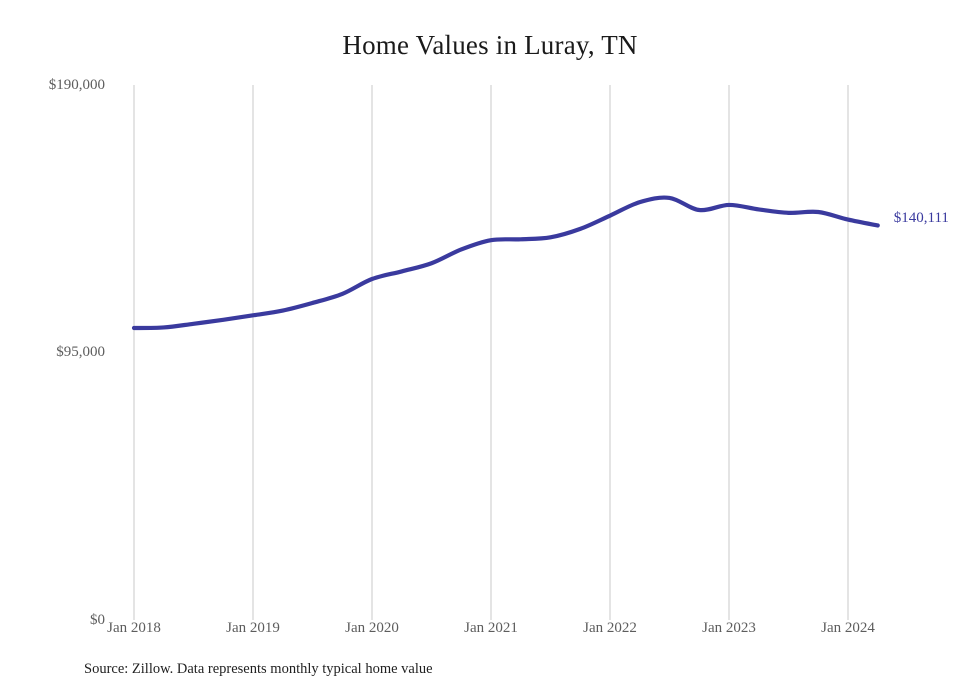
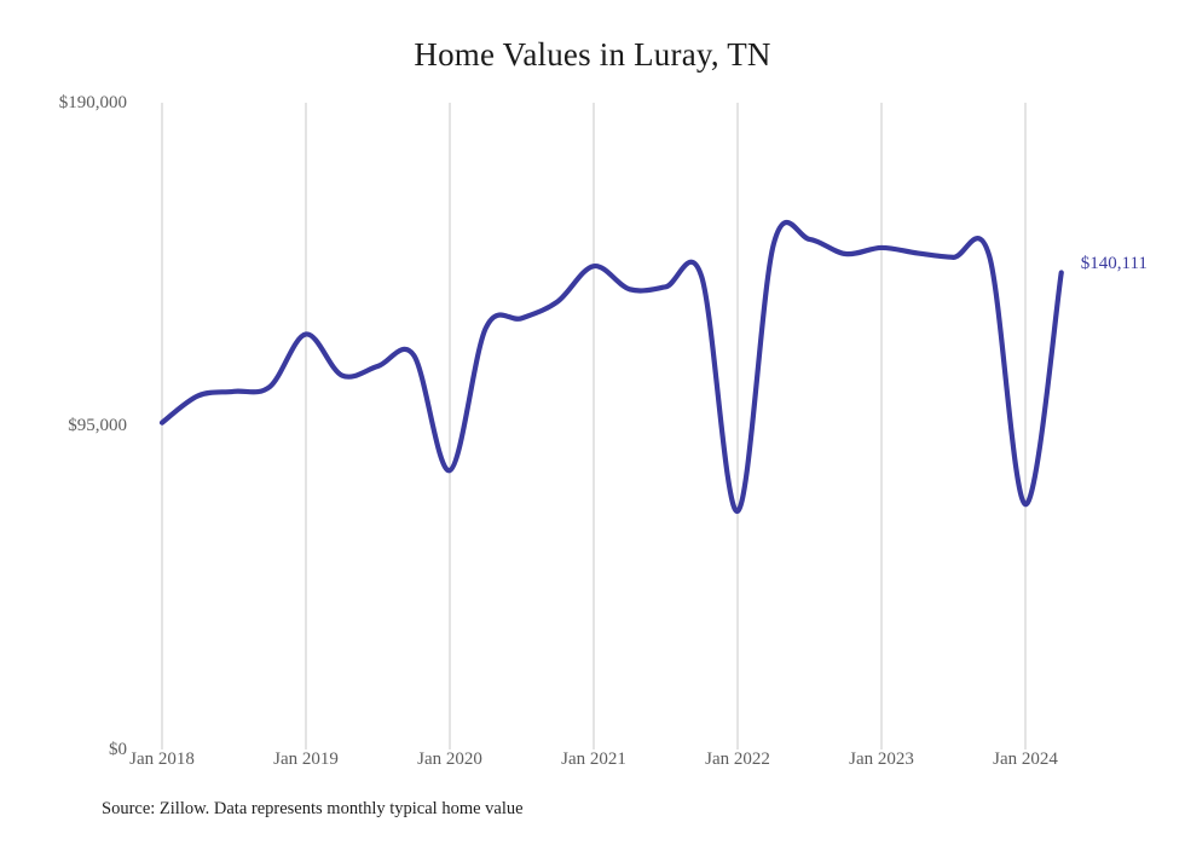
Jan 2018: $104000 -> $96000
Jan 2019: $108000 -> $122000
Jan 2020: $121000 -> $82000
Jan 2021: $135000 -> $142000
Jan 2022: $144000 -> $70000
Jan 2024: $142000 -> $72000
